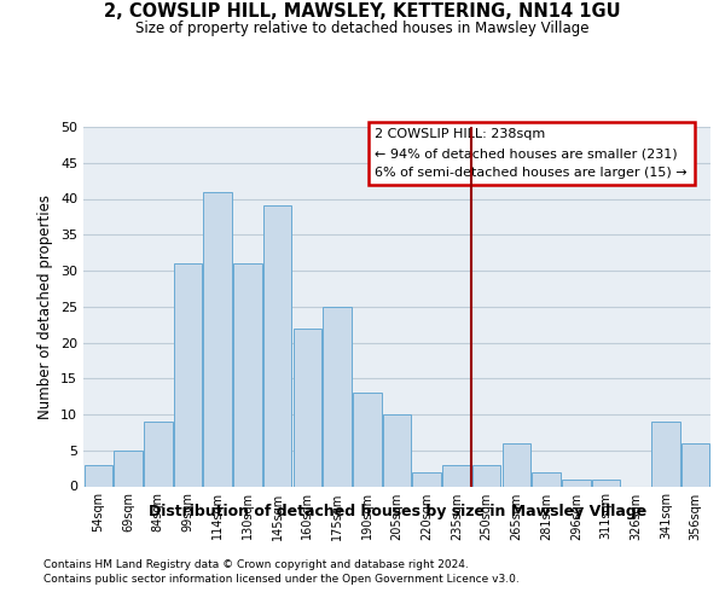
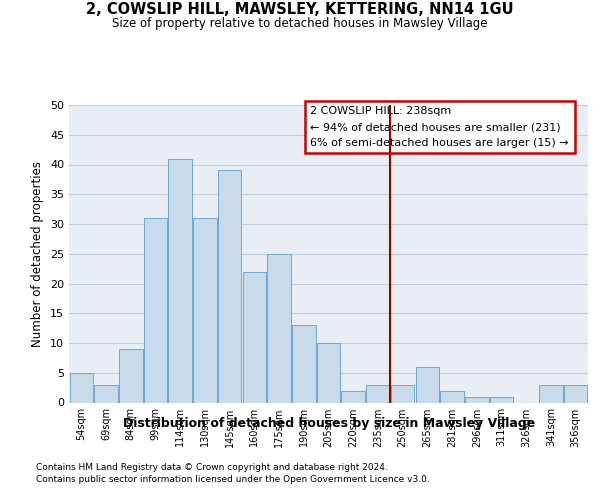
54sqm: 3 -> 5
69sqm: 5 -> 3
341sqm: 9 -> 3
356sqm: 6 -> 3
